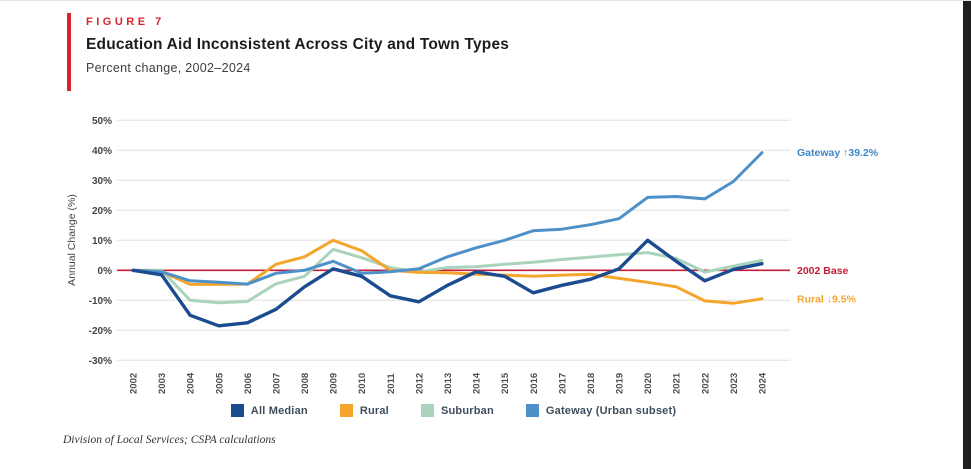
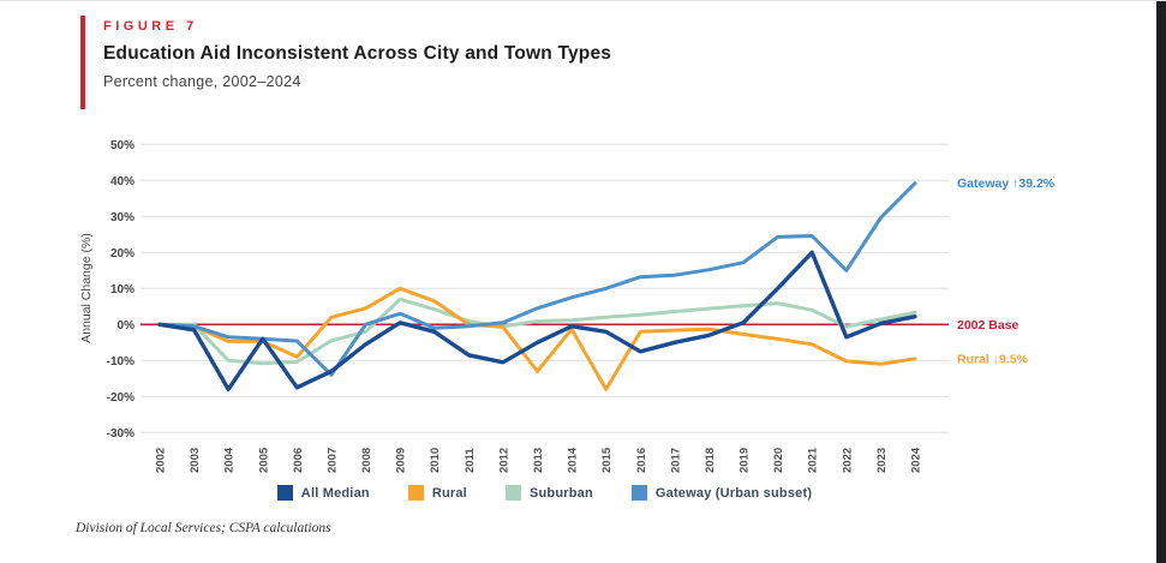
All Median/2004: -15% -> -18%
All Median/2005: -18% -> -4%
Rural/2006: -5% -> -9%
Gateway (Urban subset)/2007: -1% -> -14%
Rural/2013: -1% -> -13%
Rural/2015: -2% -> -18%
All Median/2021: 3% -> 20%
Gateway (Urban subset)/2022: 24% -> 15%
